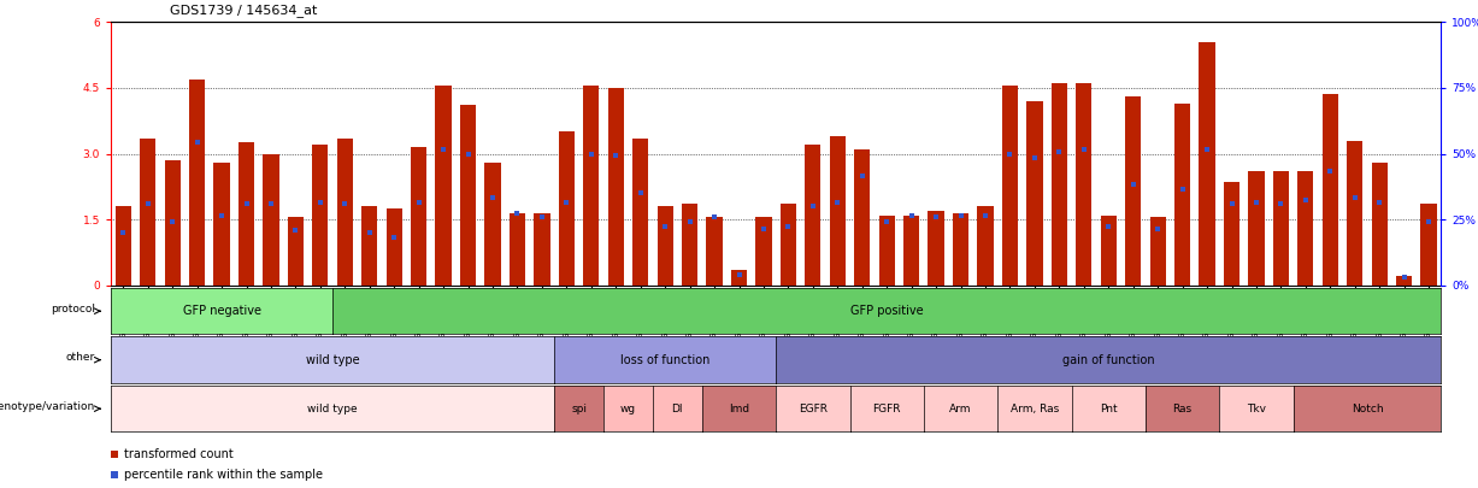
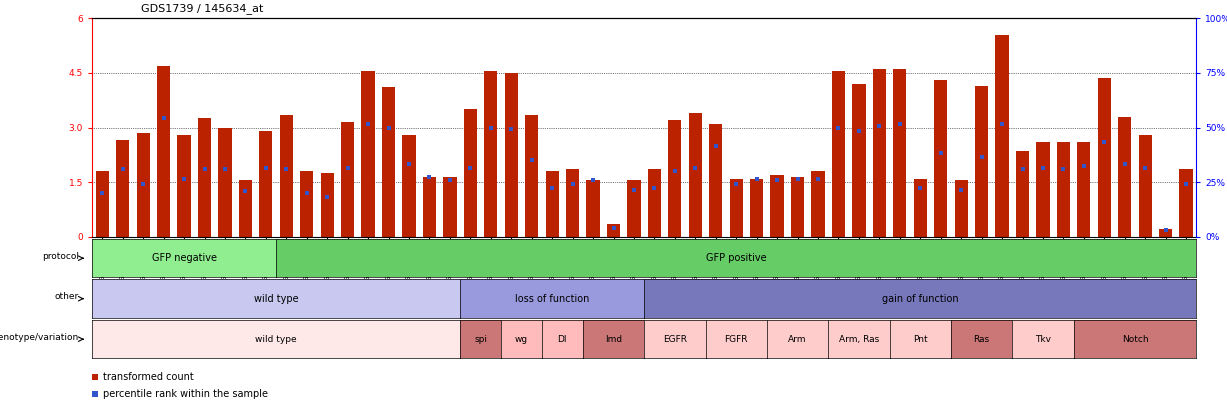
GSM88221: 3.35 -> 2.65
GSM88261: 3.20 -> 2.90
